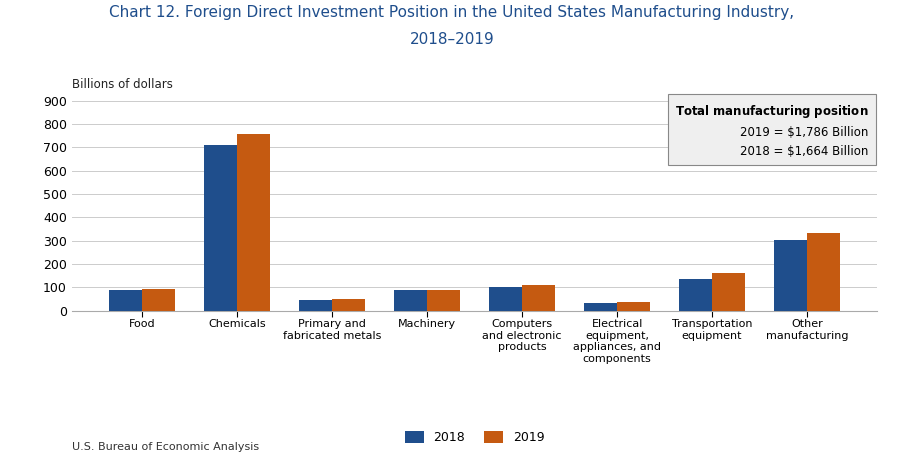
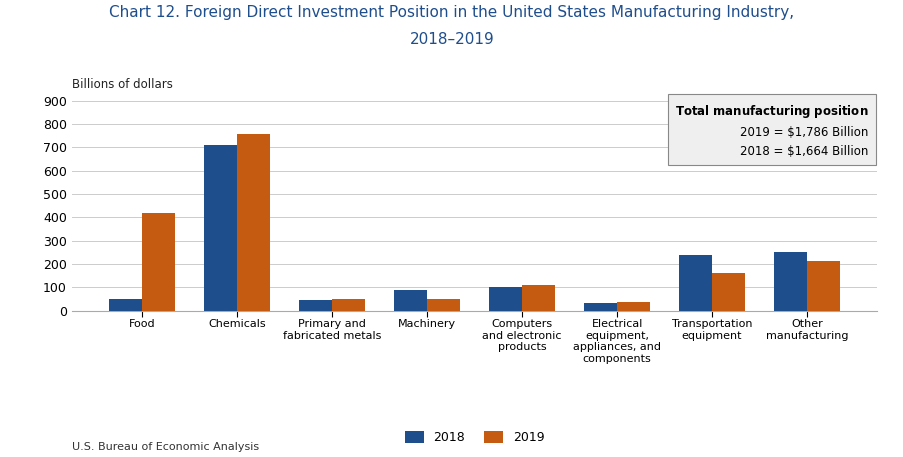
2018/Food: 90 -> 50
2019/Food: 92 -> 420
2019/Machinery: 88 -> 50
2018/Transportation equipment: 135 -> 240
2018/Other manufacturing: 305 -> 250
2019/Other manufacturing: 333 -> 215
